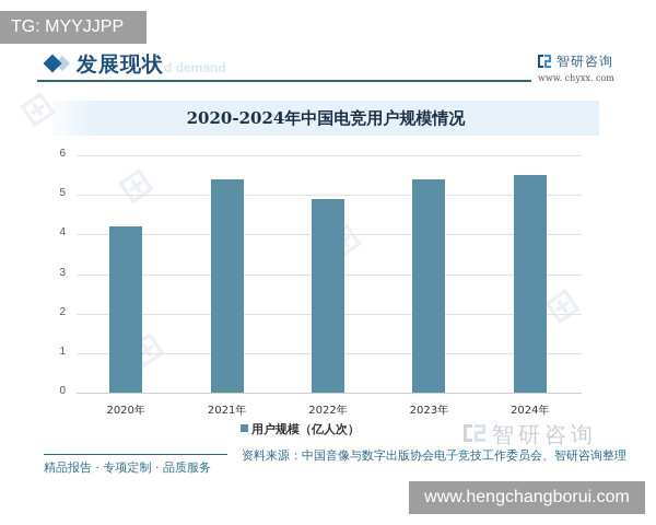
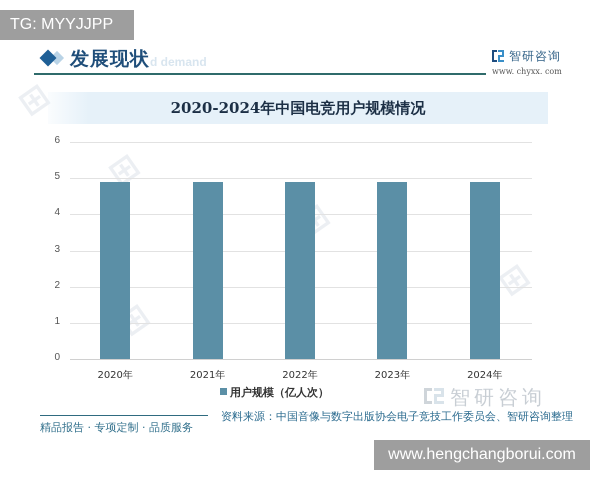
2020年: 4.2 -> 4.9
2021年: 5.4 -> 4.9
2023年: 5.4 -> 4.9
2024年: 5.5 -> 4.9
